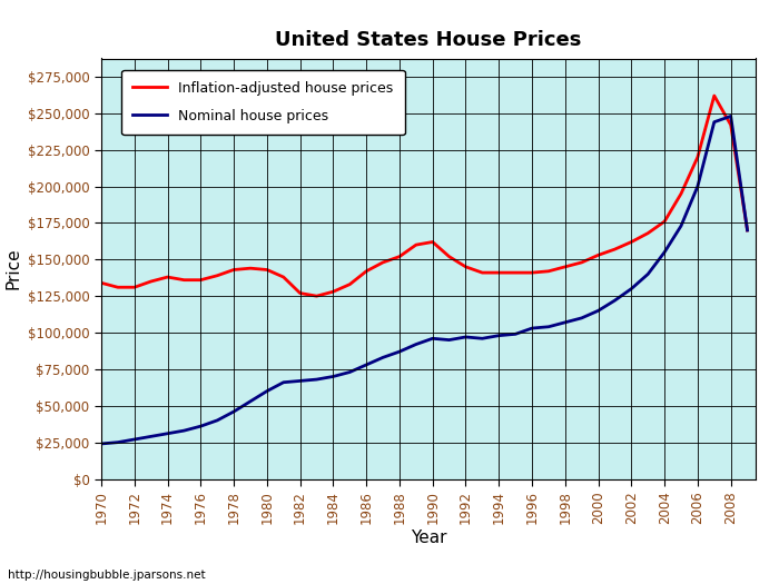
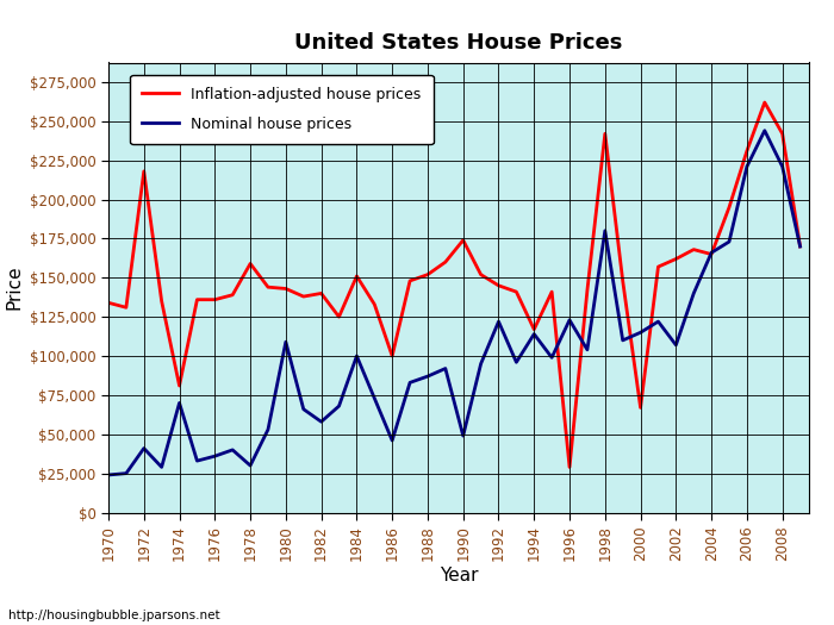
Inflation-adjusted house prices/1972: $131,000 -> $218,000
Nominal house prices/1972: $27,000 -> $41,000
Inflation-adjusted house prices/1974: $138,000 -> $81,000
Nominal house prices/1974: $31,000 -> $70,000
Inflation-adjusted house prices/1978: $143,000 -> $159,000
Nominal house prices/1978: $46,000 -> $30,000
Nominal house prices/1980: $60,000 -> $109,000
Inflation-adjusted house prices/1982: $127,000 -> $140,000
Nominal house prices/1982: $67,000 -> $58,000
Inflation-adjusted house prices/1984: $128,000 -> $151,000
Nominal house prices/1984: $70,000 -> $100,000
Inflation-adjusted house prices/1986: $142,000 -> $100,000
Nominal house prices/1986: $78,000 -> $46,000
Inflation-adjusted house prices/1990: $162,000 -> $174,000
Nominal house prices/1990: $96,000 -> $49,000
Nominal house prices/1992: $97,000 -> $122,000
Inflation-adjusted house prices/1994: $141,000 -> $117,000
Nominal house prices/1994: $98,000 -> $114,000
Inflation-adjusted house prices/1996: $141,000 -> $29,000
Nominal house prices/1996: $103,000 -> $123,000
Inflation-adjusted house prices/1998: $145,000 -> $242,000
Nominal house prices/1998: $107,000 -> $180,000
Inflation-adjusted house prices/2000: $153,000 -> $67,000
Nominal house prices/2002: $130,000 -> $107,000
Inflation-adjusted house prices/2004: $176,000 -> $165,000
Nominal house prices/2004: $155,000 -> $166,000
Inflation-adjusted house prices/2006: $220,000 -> $231,000
Nominal house prices/2006: $200,000 -> $221,000
Nominal house prices/2008: $248,000 -> $221,000
